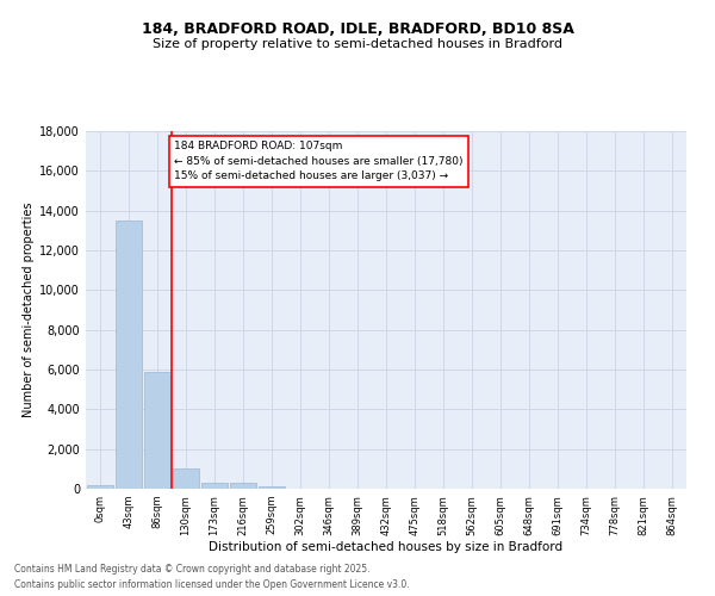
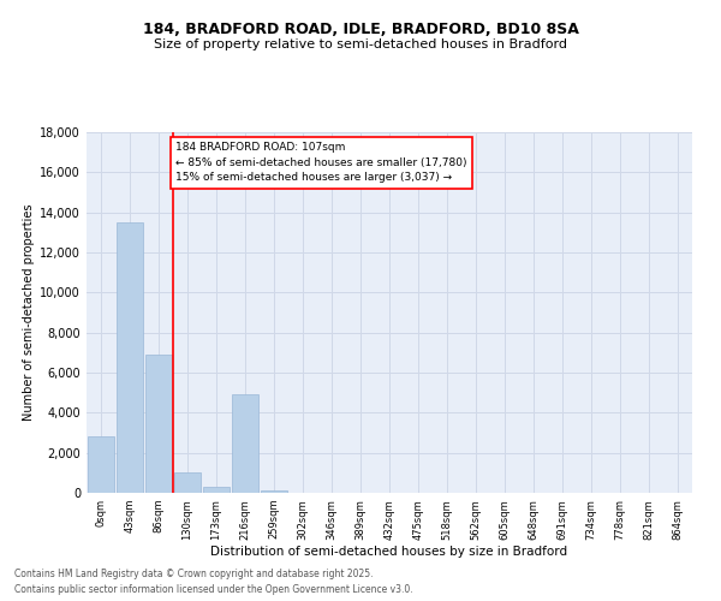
0sqm: 200 -> 2,800
86sqm: 5,900 -> 6,900
216sqm: 300 -> 4,900
